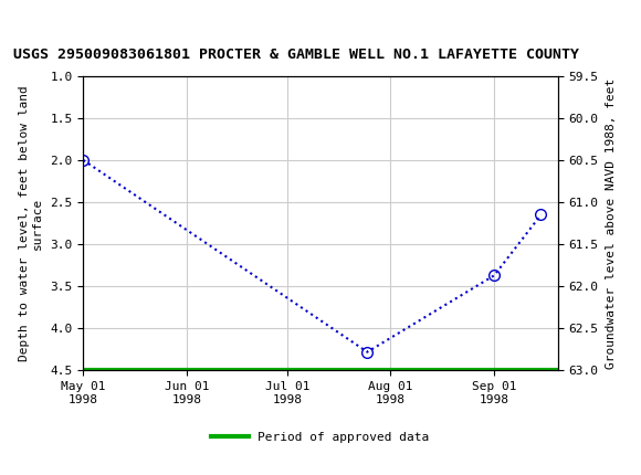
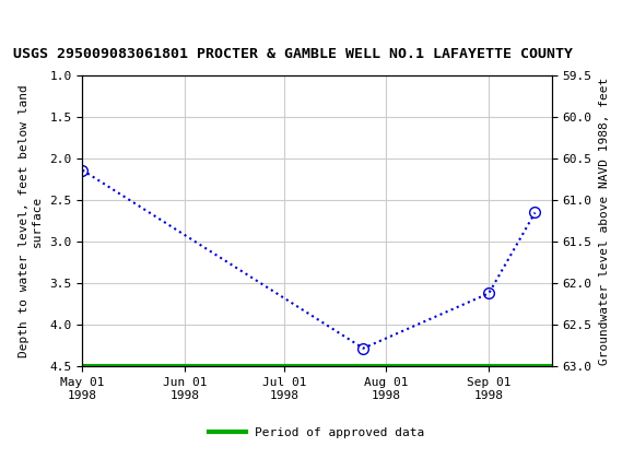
May 01 1998: 2.00 -> 2.14
Sep 01 1998: 3.37 -> 3.62
